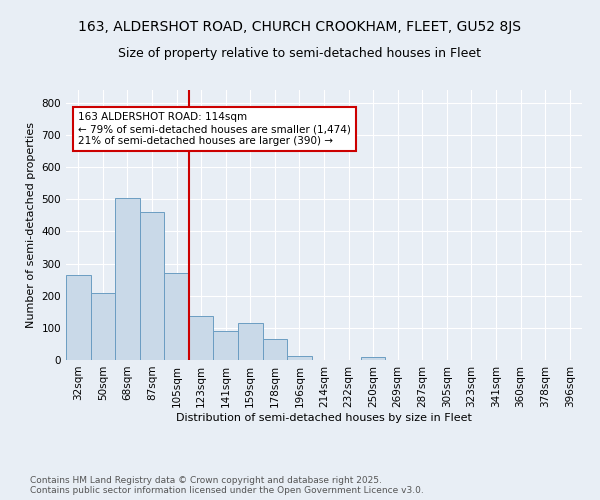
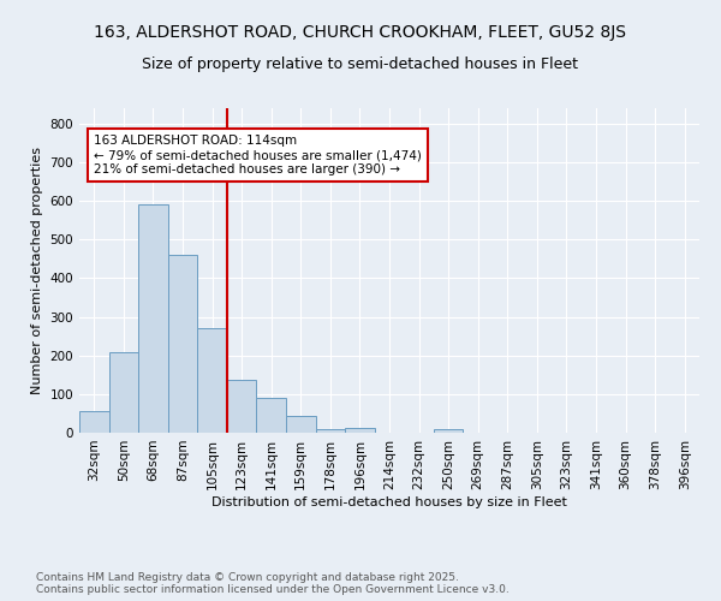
32sqm: 265 -> 57
68sqm: 505 -> 592
159sqm: 115 -> 45
178sqm: 65 -> 10
